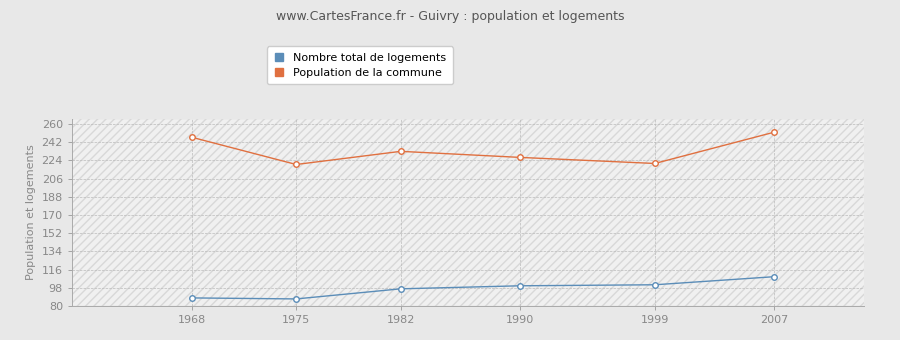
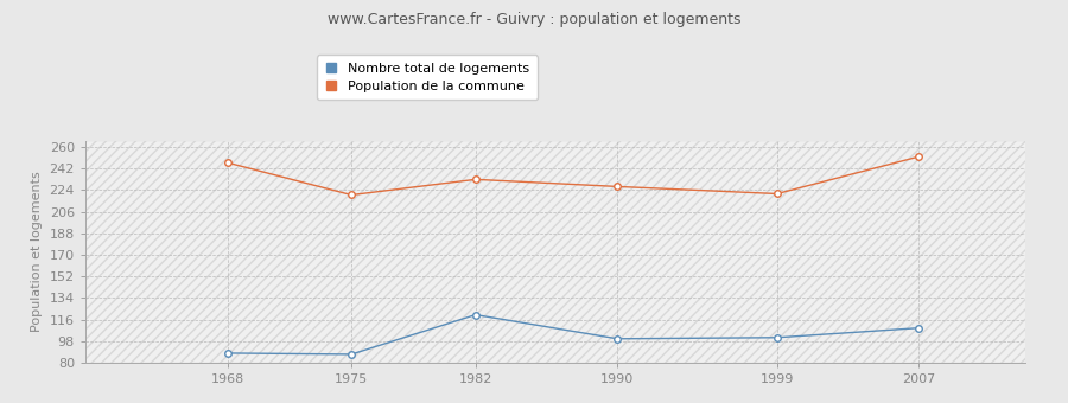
Nombre total de logements/1982: 97 -> 120
